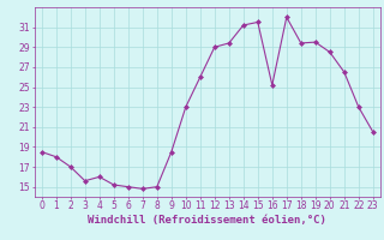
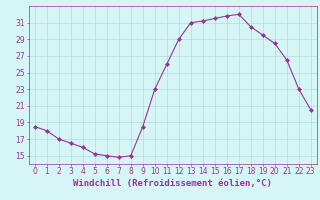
3: 15.6 -> 16.5
13: 29.4 -> 31.0
16: 25.2 -> 31.8
18: 29.4 -> 30.5
